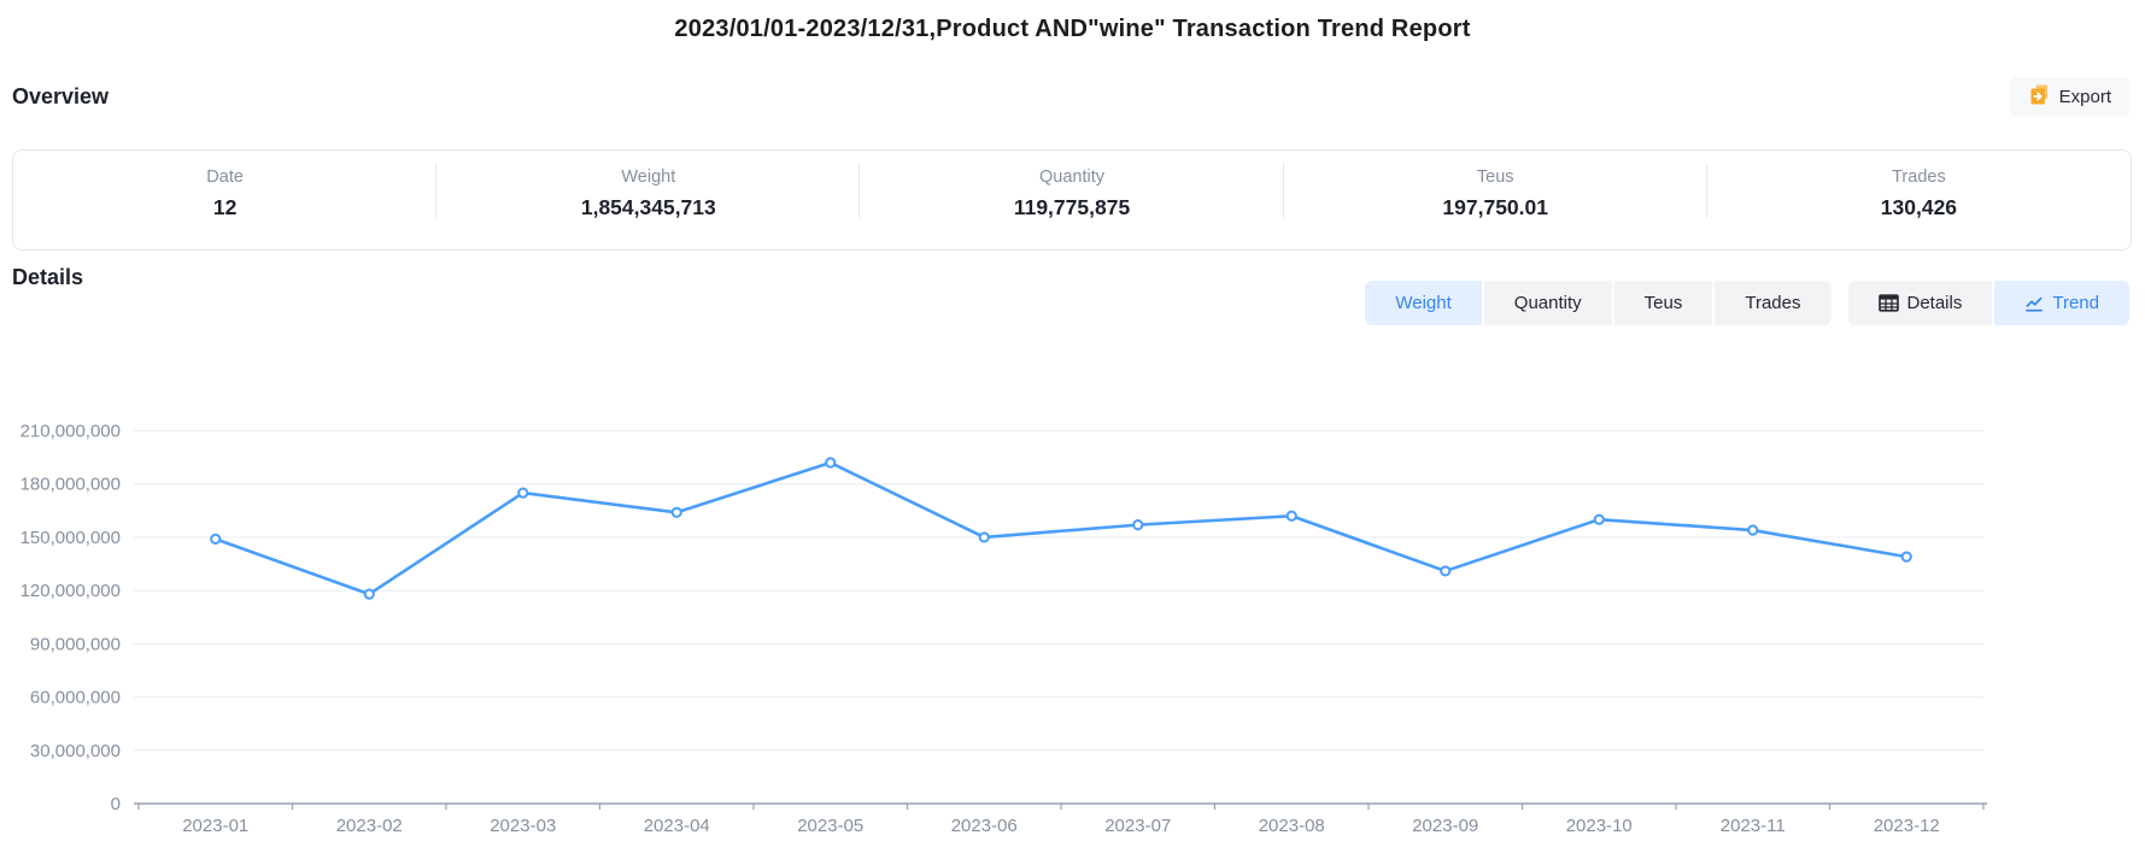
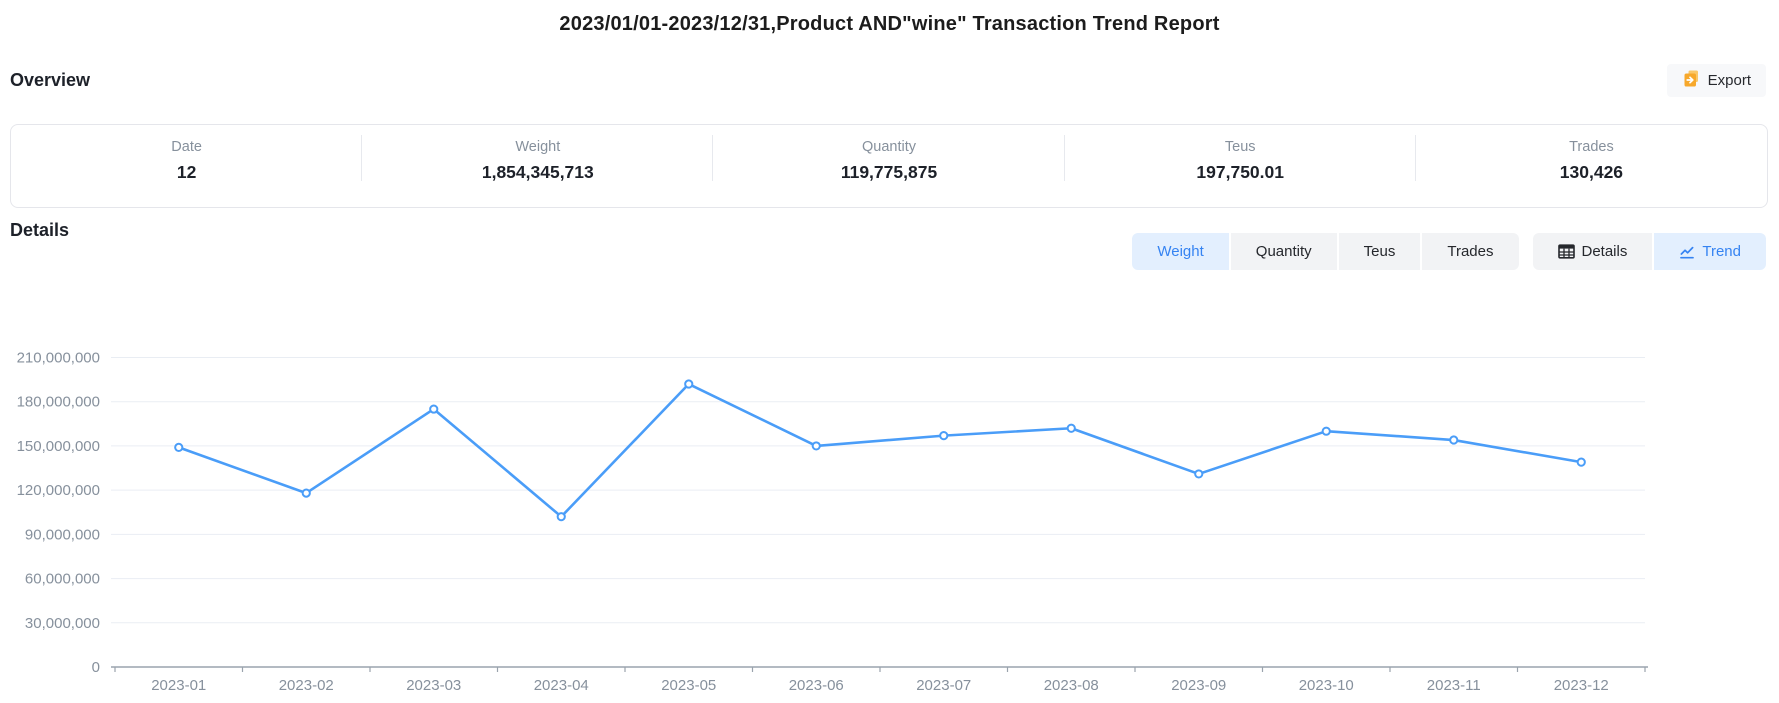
2023-04: 164000000 -> 102000000
